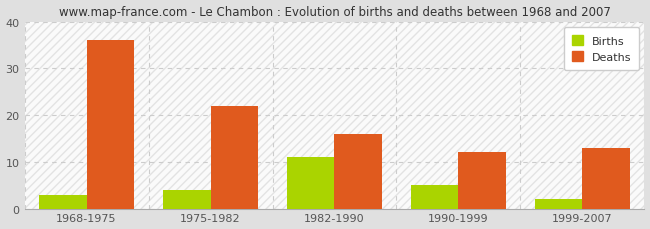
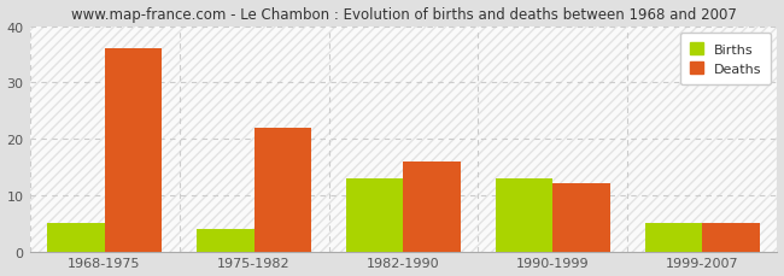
Births/1968-1975: 3 -> 5
Births/1982-1990: 11 -> 13
Births/1990-1999: 5 -> 13
Births/1999-2007: 2 -> 5
Deaths/1999-2007: 13 -> 5
